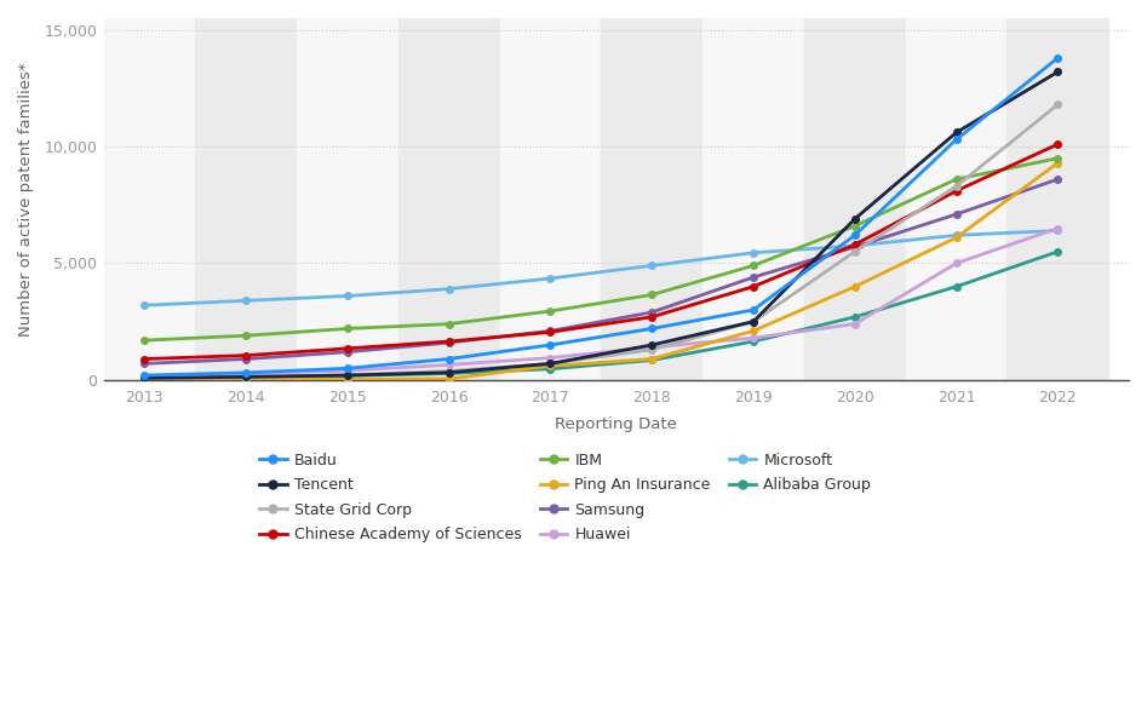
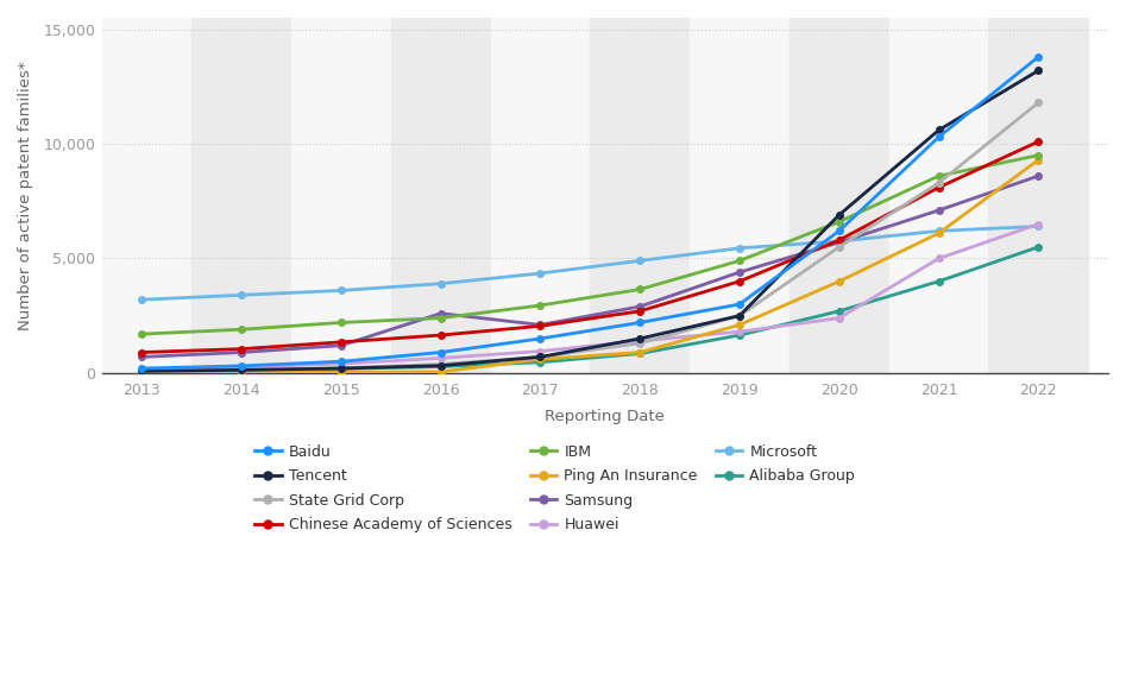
Samsung/2016: 1,600 -> 2,600
